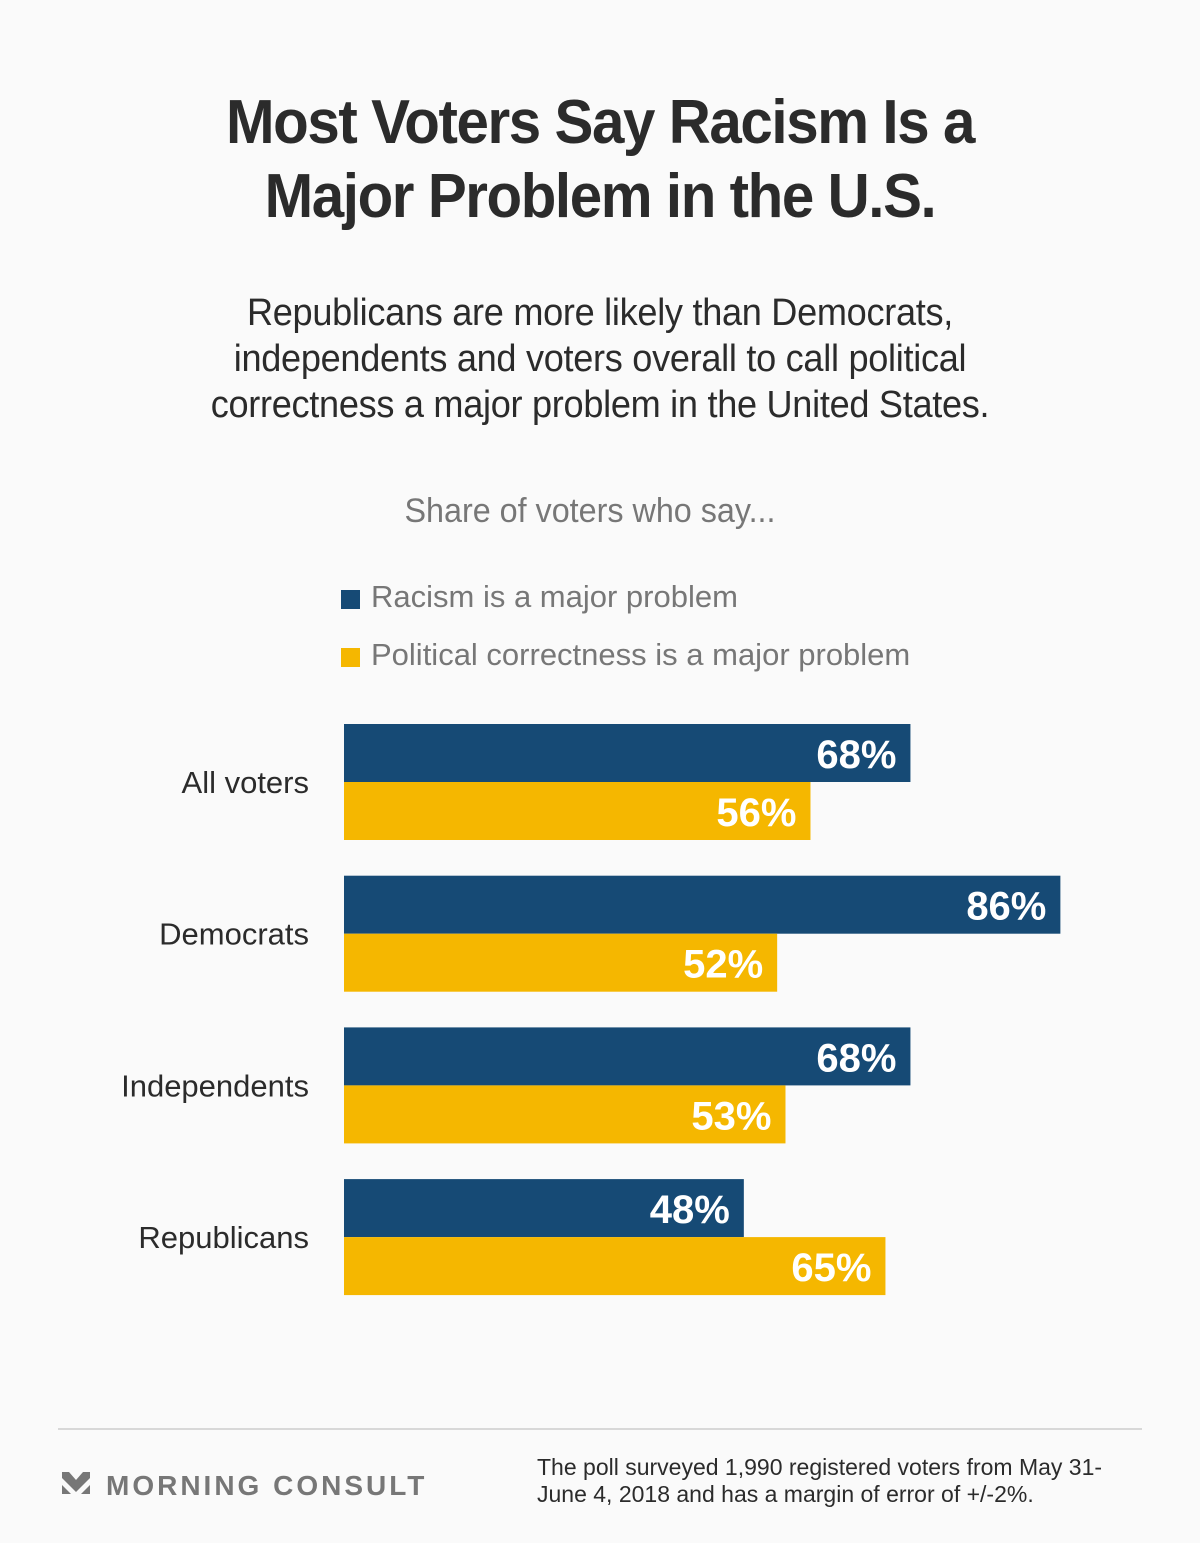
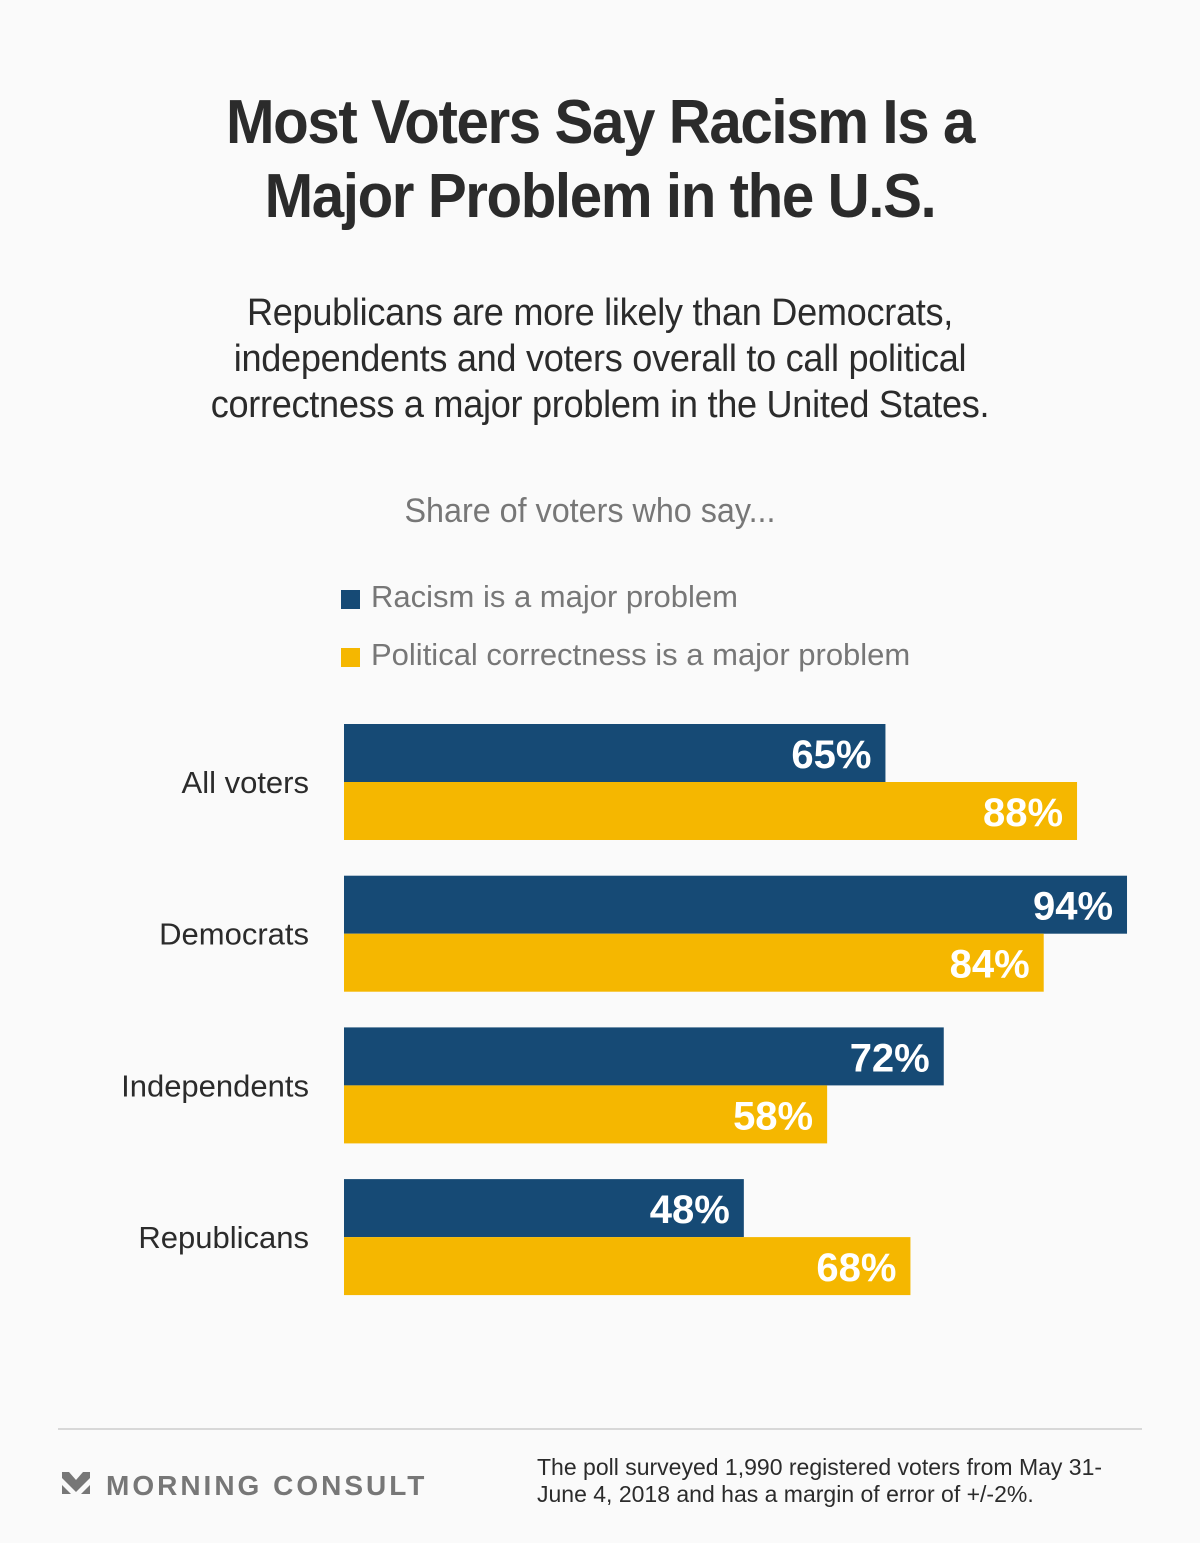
Racism is a major problem/All voters: 68% -> 65%
Political correctness is a major problem/All voters: 56% -> 88%
Racism is a major problem/Democrats: 86% -> 94%
Political correctness is a major problem/Democrats: 52% -> 84%
Racism is a major problem/Independents: 68% -> 72%
Political correctness is a major problem/Independents: 53% -> 58%
Political correctness is a major problem/Republicans: 65% -> 68%
